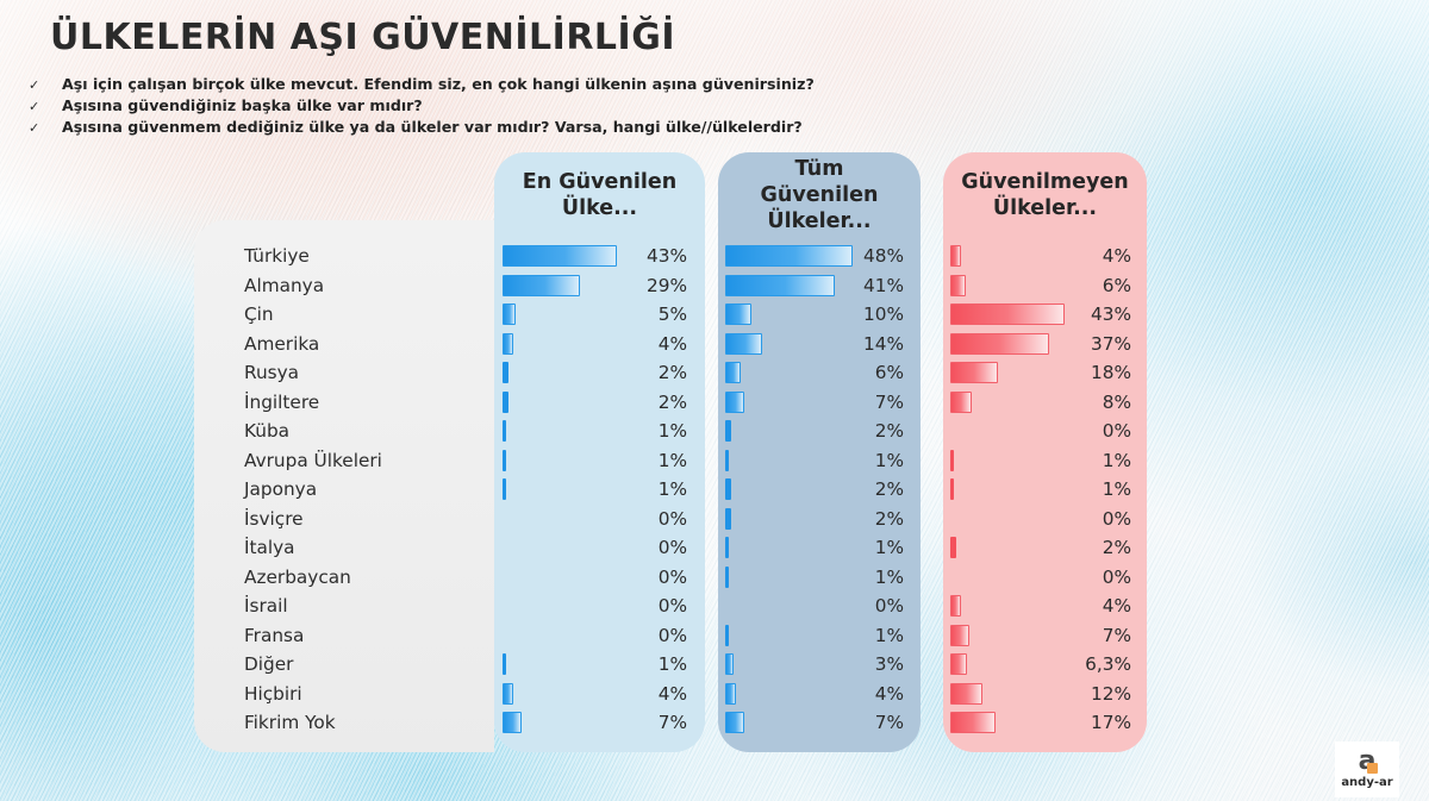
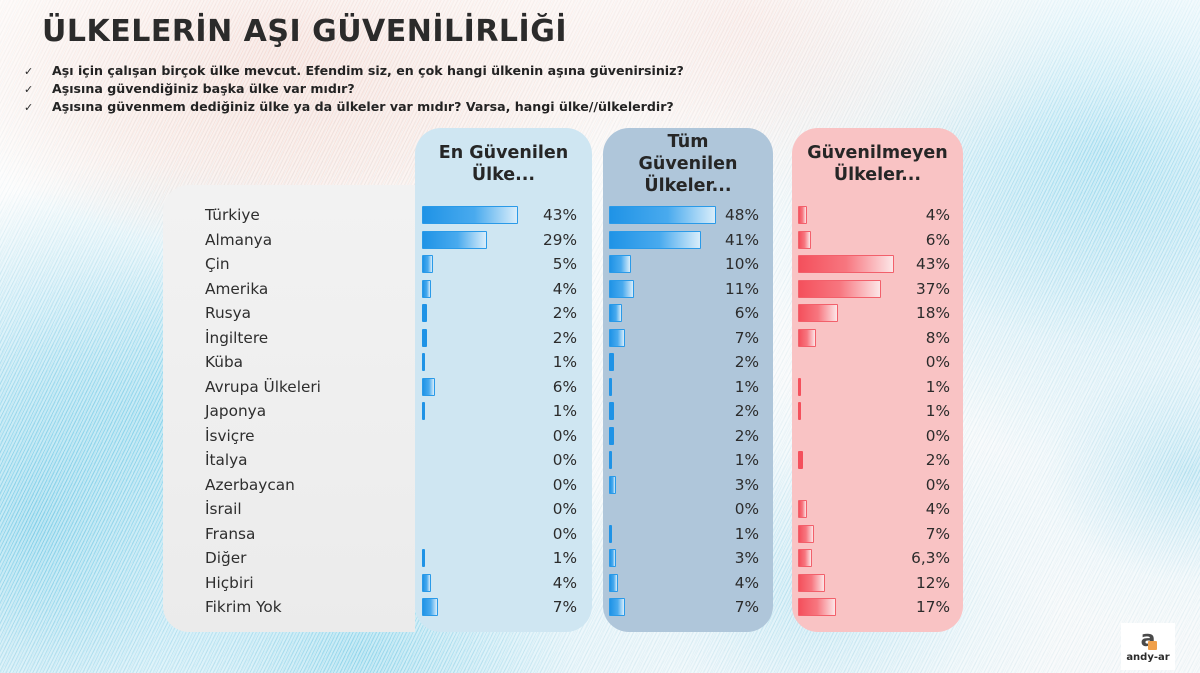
Tüm Güvenilen Ülkeler.../Amerika: 14% -> 11%
En Güvenilen Ülke.../Avrupa Ülkeleri: 1% -> 6%
Tüm Güvenilen Ülkeler.../Azerbaycan: 1% -> 3%
